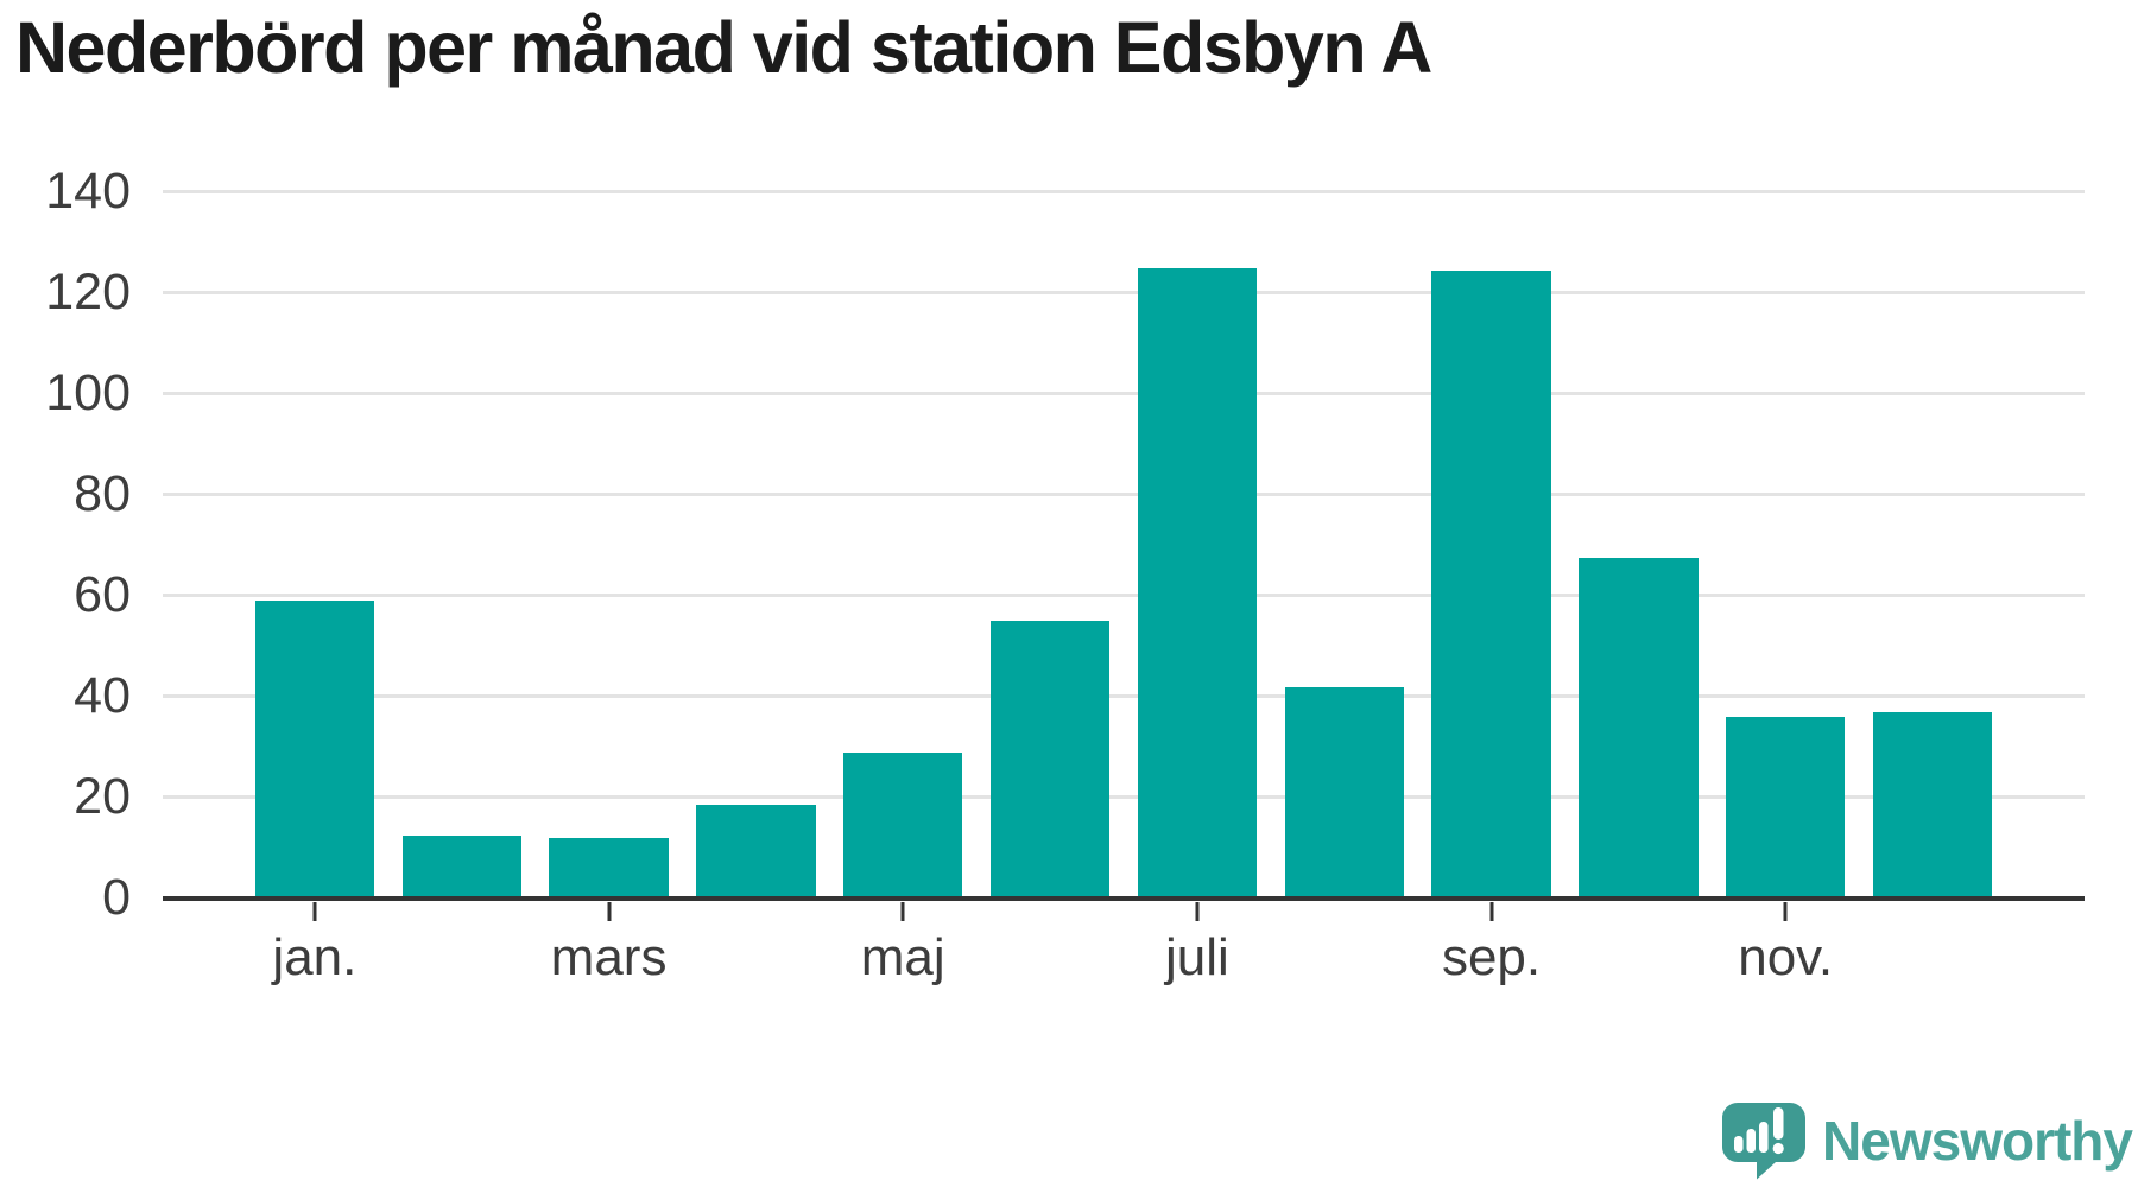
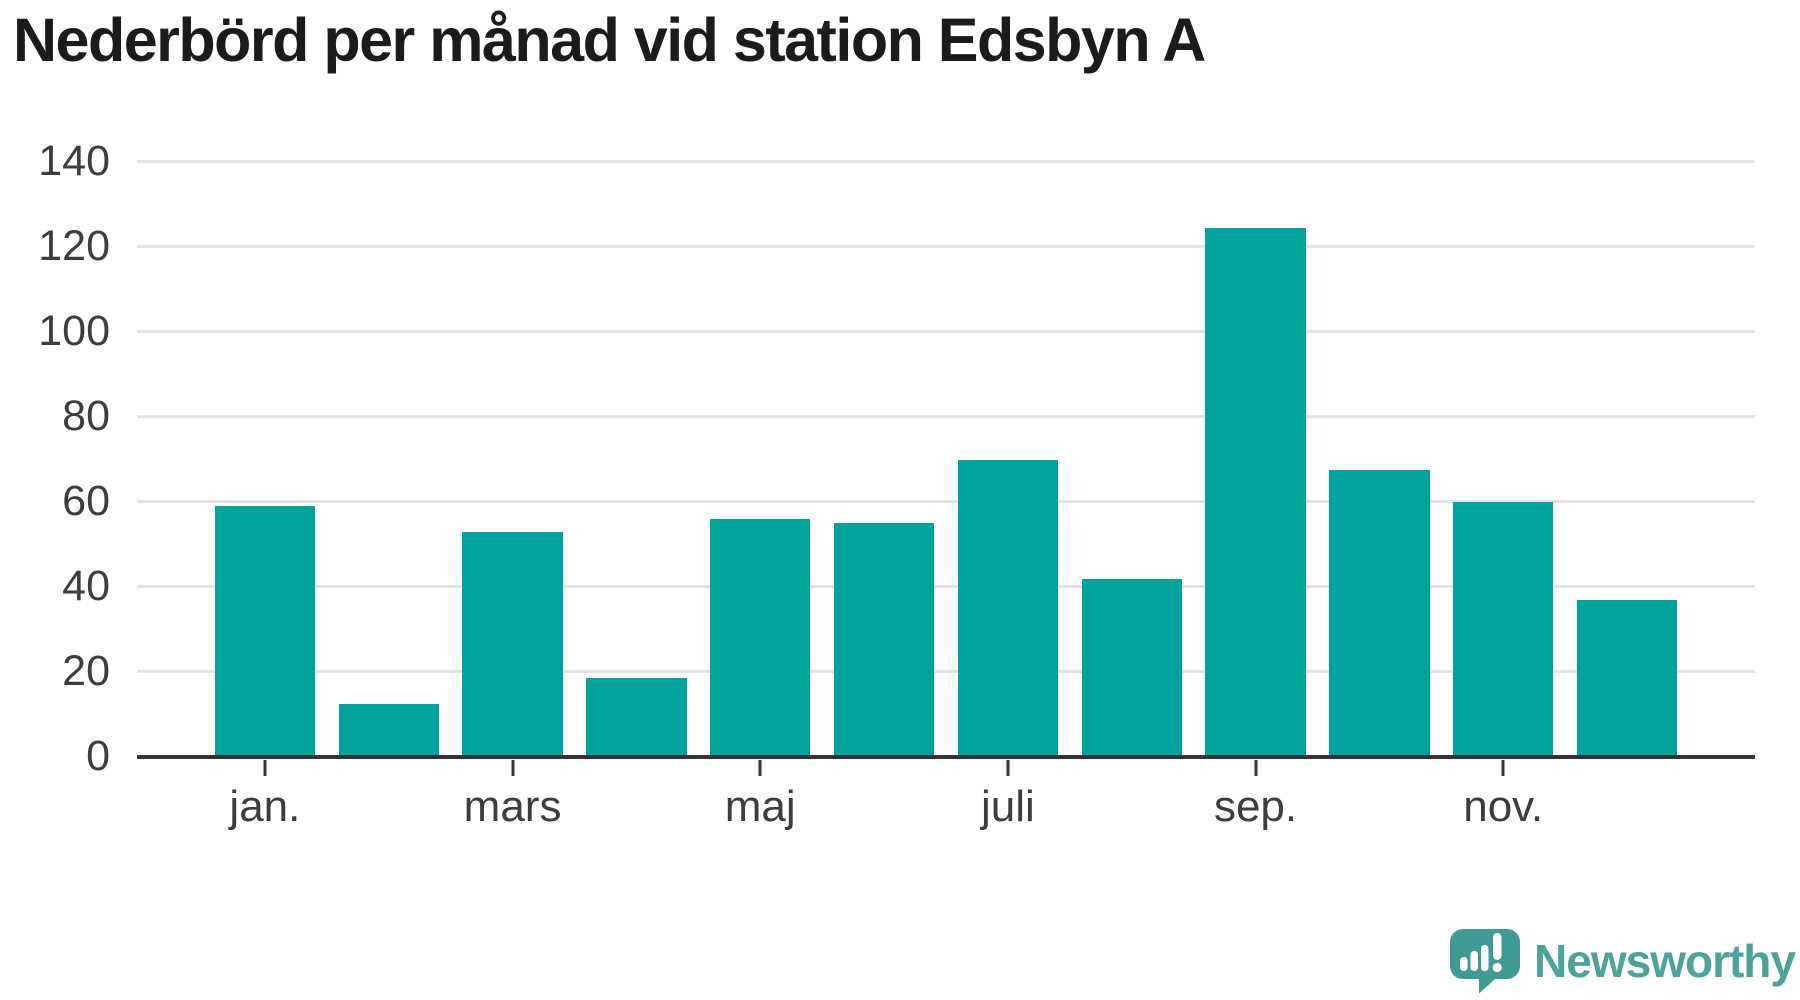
mars: 12 -> 53
maj: 29 -> 56
juli: 125 -> 70
nov.: 36 -> 60
